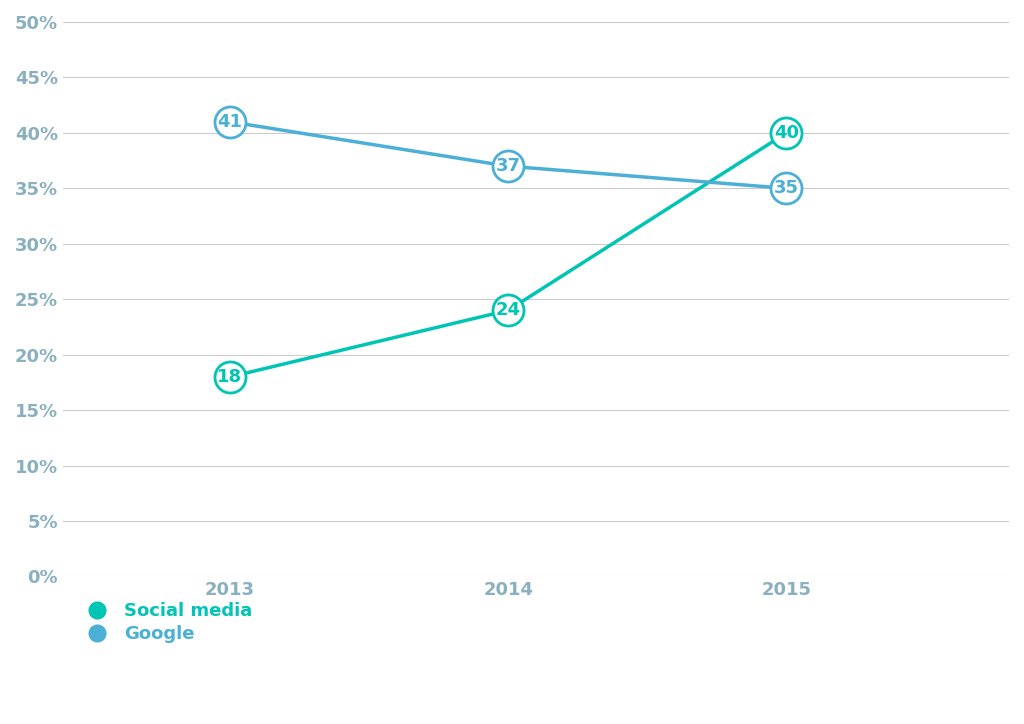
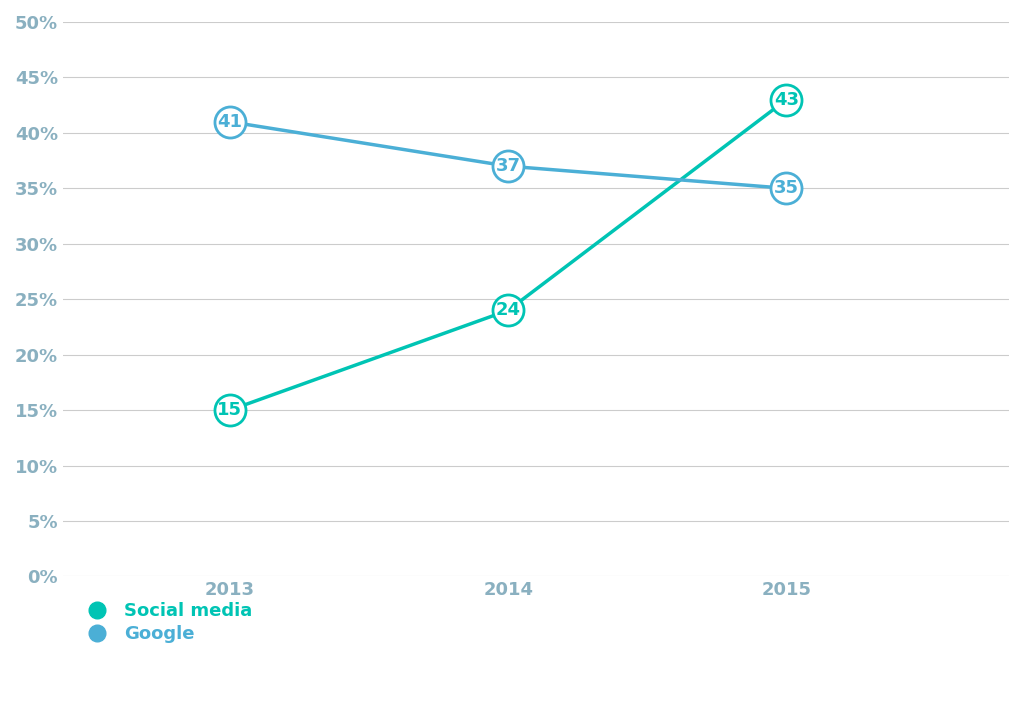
Social media/2013: 18 -> 15
Social media/2015: 40 -> 43
